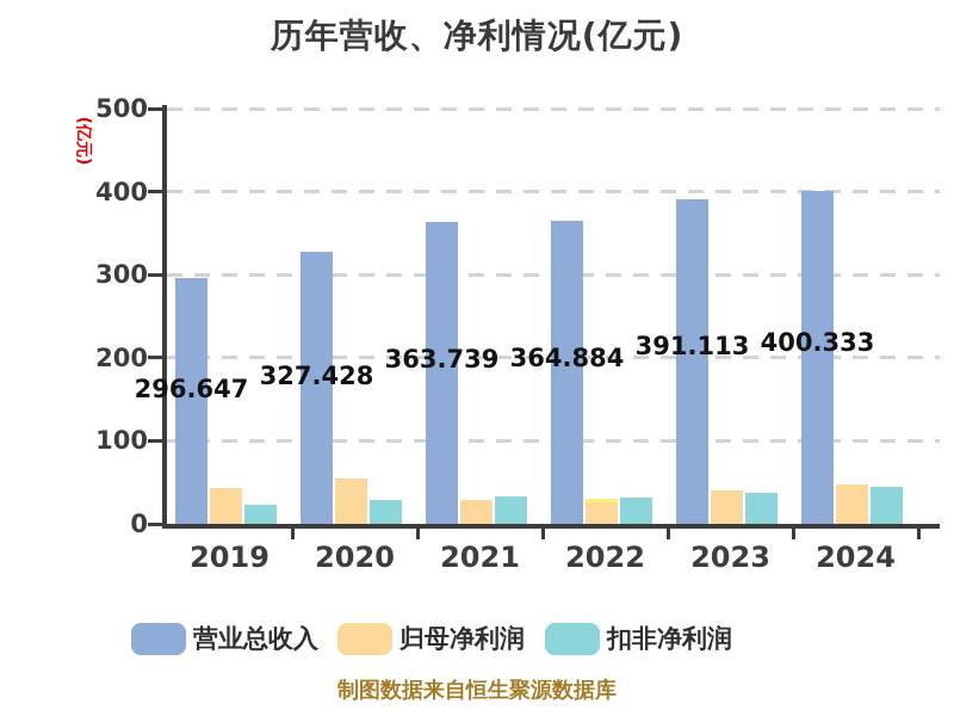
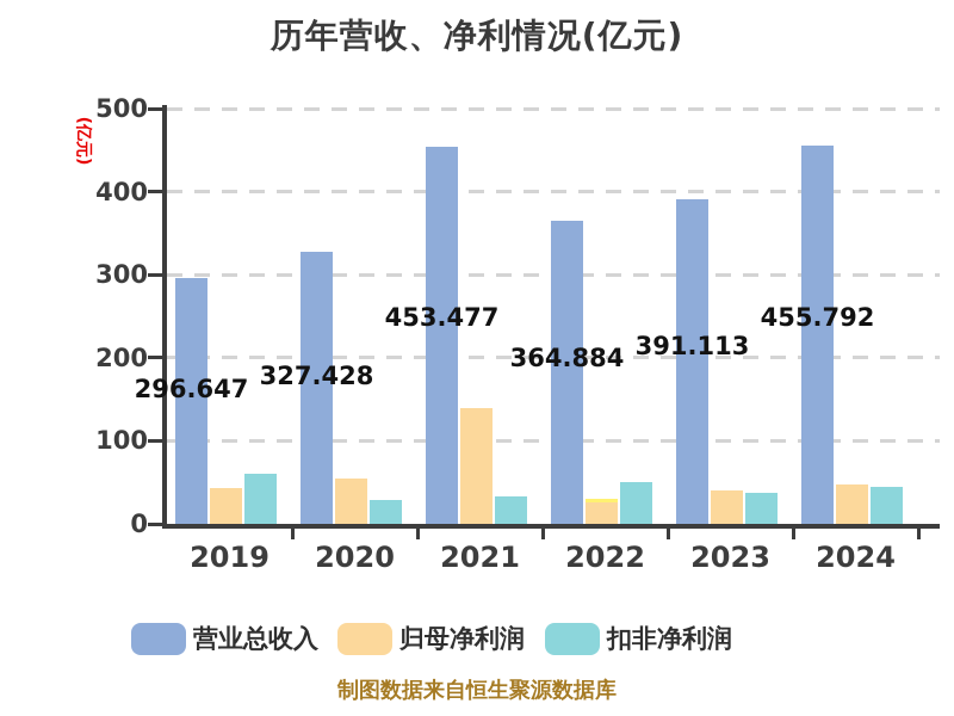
扣非净利润/2019: 20 -> 60
营业总收入/2021: 363.739 -> 453.477
归母净利润/2021: 30 -> 140
扣非净利润/2022: 30 -> 50
营业总收入/2024: 400.333 -> 455.792
